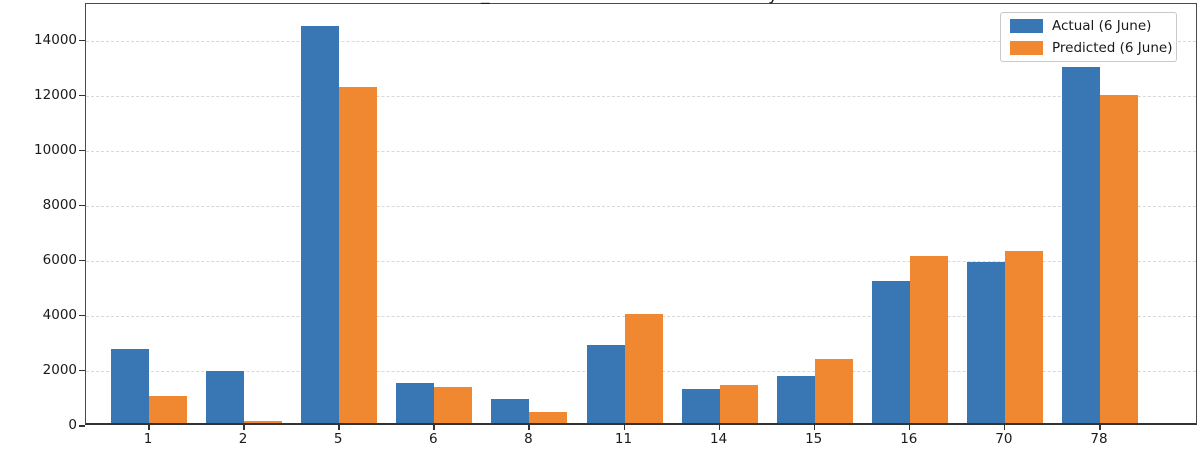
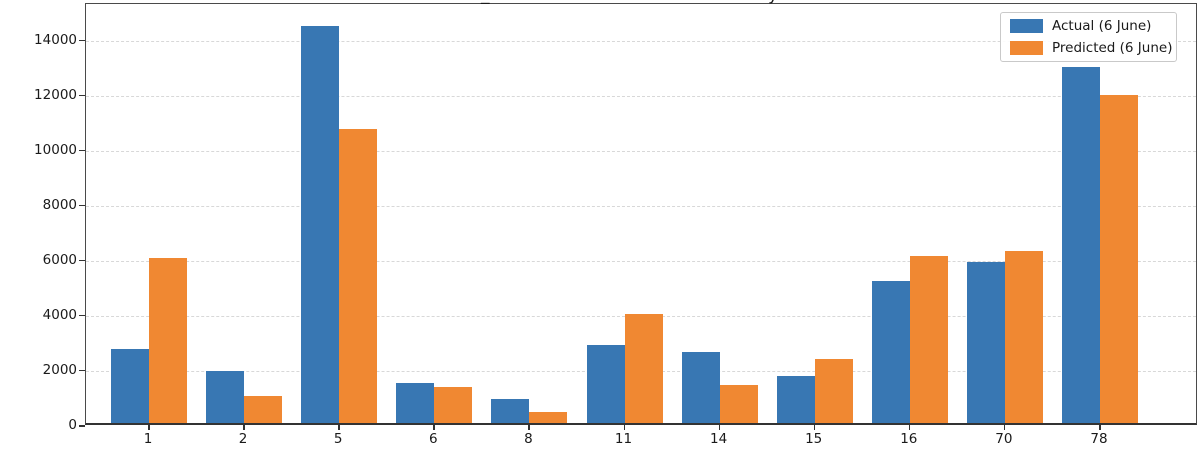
Predicted (6 June)/1: 1000 -> 6000
Predicted (6 June)/2: 100 -> 1000
Predicted (6 June)/5: 12200 -> 10700
Actual (6 June)/14: 1200 -> 2600
